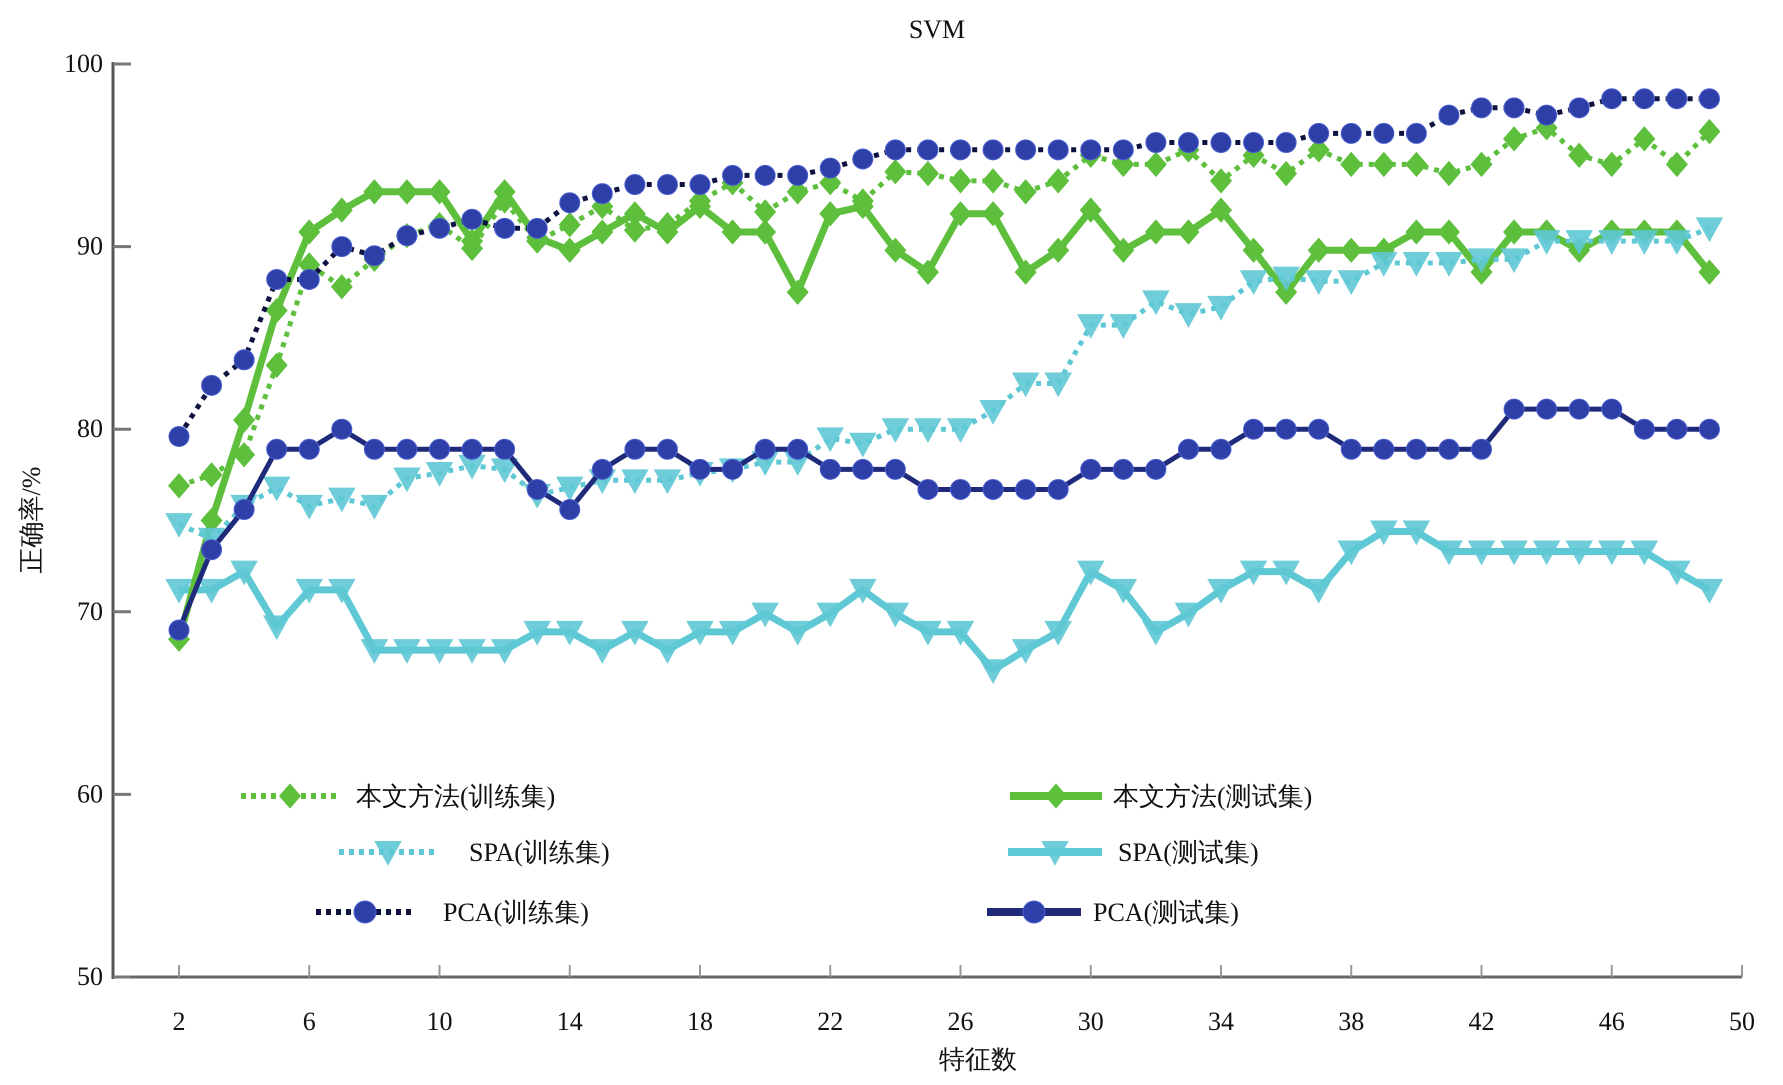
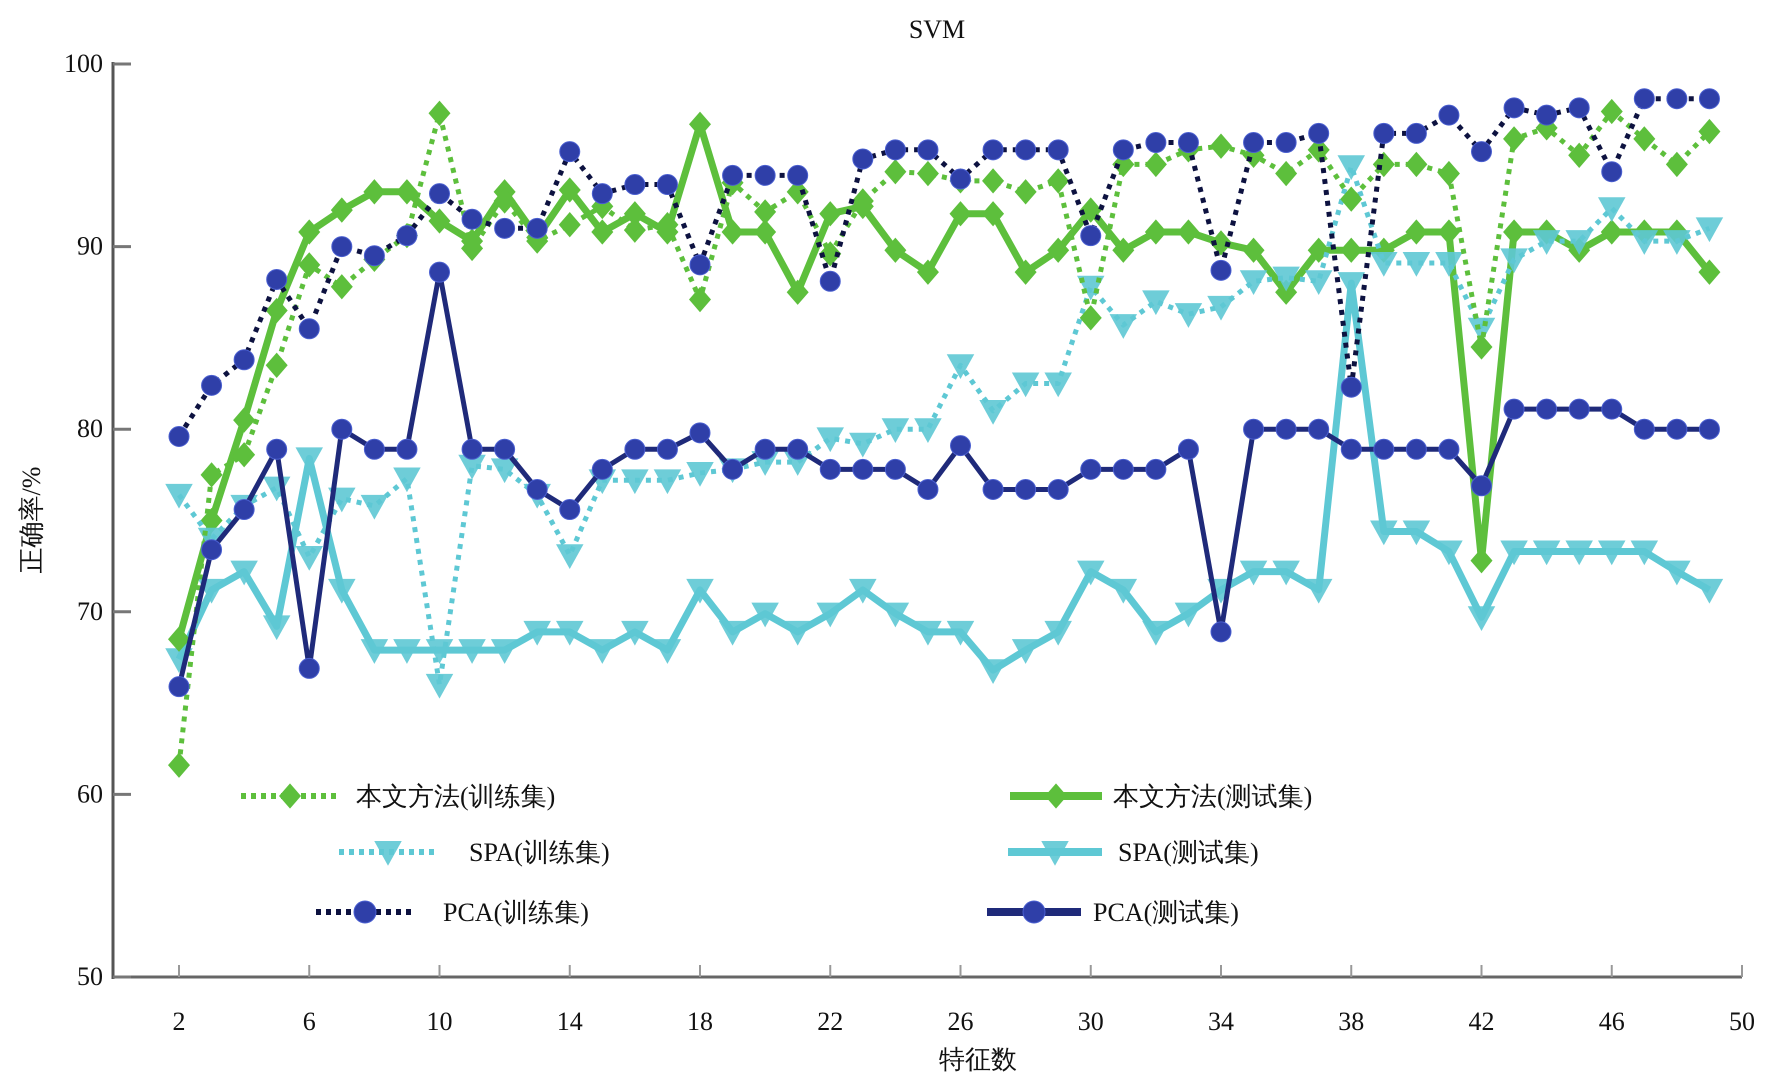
本文方法(训练集)/2: 76.9 -> 61.6
SPA(训练集)/2: 74.8 -> 76.4
SPA(测试集)/2: 71.2 -> 67.4
PCA(测试集)/2: 69.0 -> 65.9
SPA(训练集)/6: 75.8 -> 73.0
SPA(测试集)/6: 71.2 -> 78.4
PCA(训练集)/6: 88.2 -> 85.5
PCA(测试集)/6: 78.9 -> 66.9
本文方法(训练集)/10: 91.2 -> 97.3
本文方法(测试集)/10: 93.0 -> 91.4
SPA(训练集)/10: 77.6 -> 66.0
PCA(训练集)/10: 91.0 -> 92.9
PCA(测试集)/10: 78.9 -> 88.6
本文方法(测试集)/14: 89.8 -> 93.1
SPA(训练集)/14: 76.8 -> 73.1
PCA(训练集)/14: 92.4 -> 95.2
本文方法(训练集)/18: 92.5 -> 87.1
本文方法(测试集)/18: 92.2 -> 96.7
SPA(测试集)/18: 68.9 -> 71.2
PCA(训练集)/18: 93.4 -> 89.0
PCA(测试集)/18: 77.8 -> 79.8
本文方法(训练集)/22: 93.5 -> 89.6
PCA(训练集)/22: 94.3 -> 88.1
SPA(训练集)/26: 80.0 -> 83.5
PCA(训练集)/26: 95.3 -> 93.7
PCA(测试集)/26: 76.7 -> 79.1
本文方法(训练集)/30: 95.0 -> 86.1
SPA(训练集)/30: 85.7 -> 87.8
PCA(训练集)/30: 95.3 -> 90.6
本文方法(训练集)/34: 93.6 -> 95.5
本文方法(测试集)/34: 92.0 -> 90.2
PCA(训练集)/34: 95.7 -> 88.7
PCA(测试集)/34: 78.9 -> 68.9
本文方法(训练集)/38: 94.5 -> 92.6
SPA(训练集)/38: 88.1 -> 94.4
SPA(测试集)/38: 73.3 -> 88.0
PCA(训练集)/38: 96.2 -> 82.3
本文方法(训练集)/42: 94.5 -> 84.5
本文方法(测试集)/42: 88.6 -> 72.8
SPA(训练集)/42: 89.3 -> 85.5
SPA(测试集)/42: 73.3 -> 69.7
PCA(训练集)/42: 97.6 -> 95.2
PCA(测试集)/42: 78.9 -> 76.9
本文方法(训练集)/46: 94.5 -> 97.4
SPA(训练集)/46: 90.3 -> 92.1
PCA(训练集)/46: 98.1 -> 94.1
